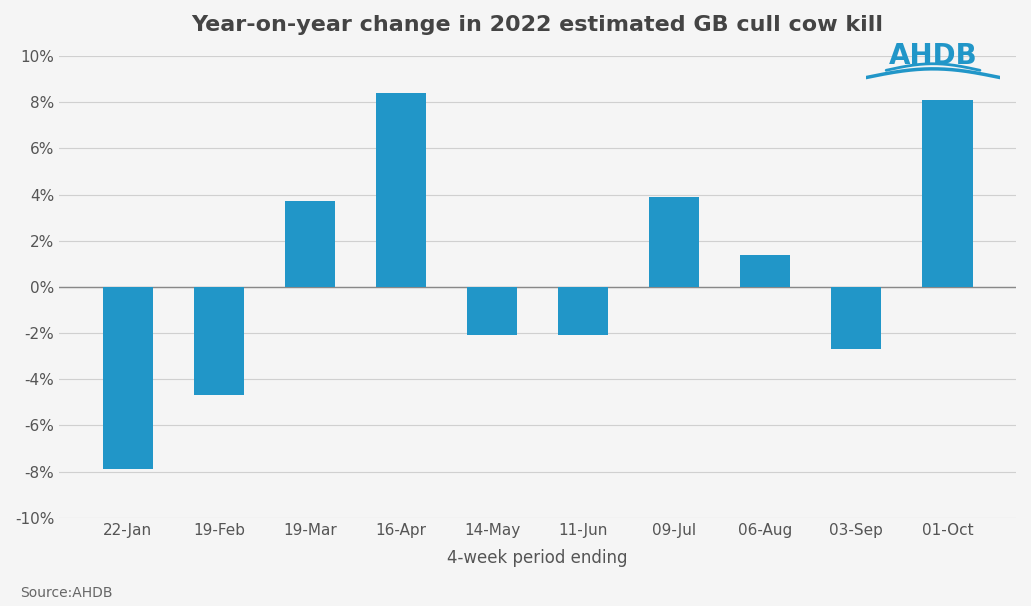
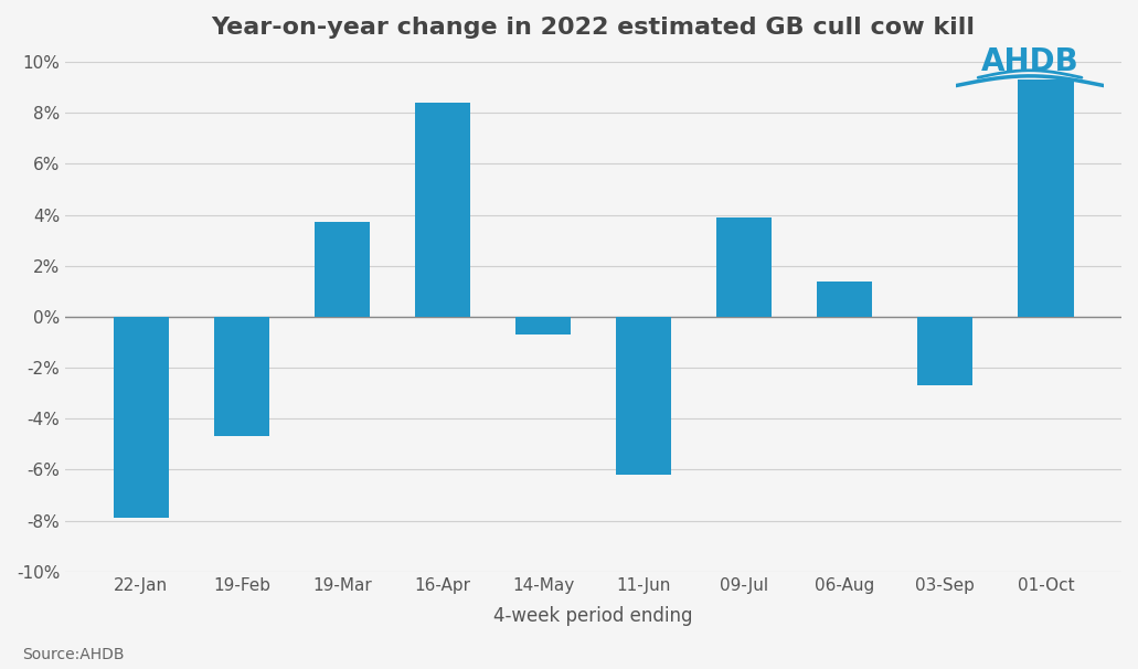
Year-on-year change in 2022 estimated GB cull cow kill/14-May: -2.1% -> -0.7%
Year-on-year change in 2022 estimated GB cull cow kill/11-Jun: -2.1% -> -6.2%
Year-on-year change in 2022 estimated GB cull cow kill/01-Oct: 8.1% -> 9.3%
